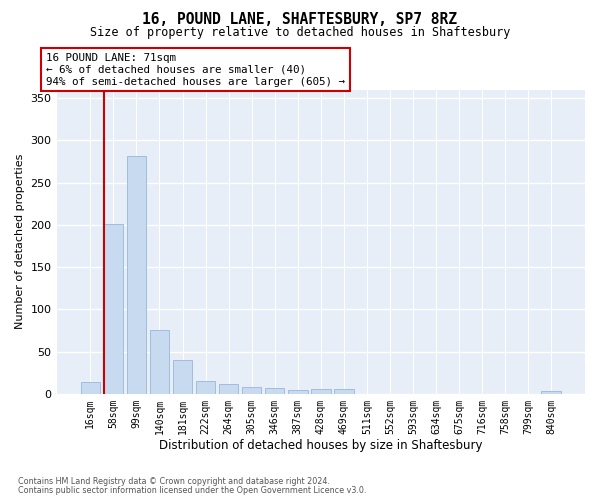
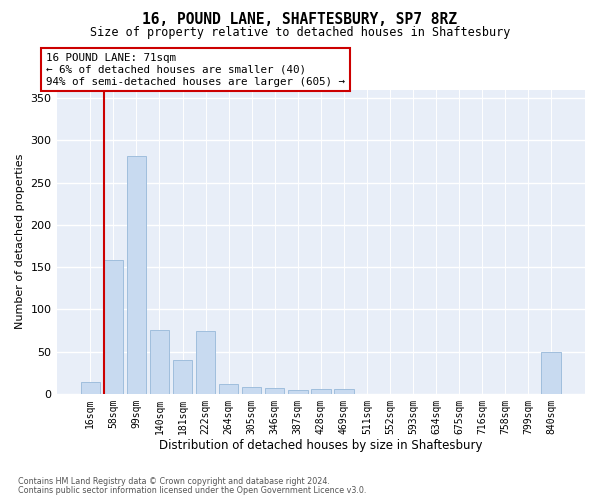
58sqm: 201 -> 158
222sqm: 15 -> 74
840sqm: 3 -> 50
